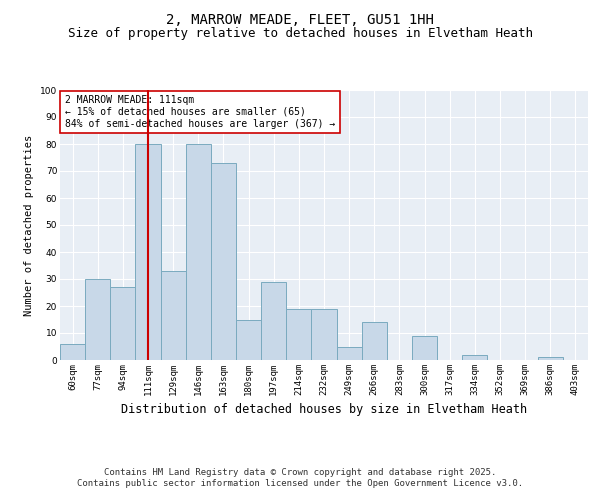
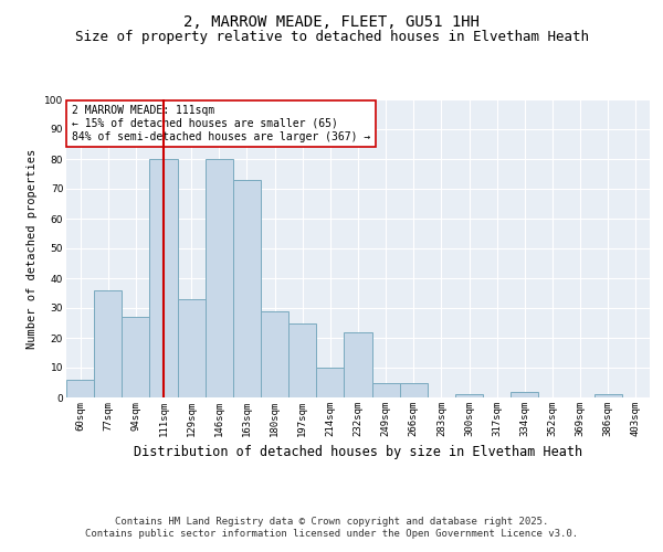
77sqm: 30 -> 36
180sqm: 15 -> 29
197sqm: 29 -> 25
214sqm: 19 -> 10
232sqm: 19 -> 22
266sqm: 14 -> 5
300sqm: 9 -> 1
